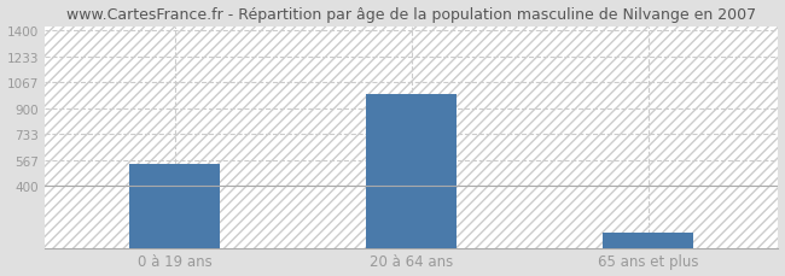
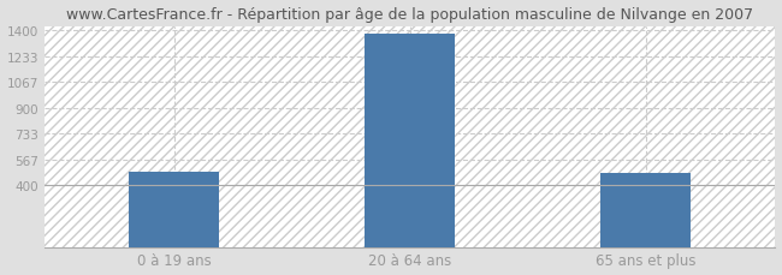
0 à 19 ans: 540 -> 490
20 à 64 ans: 990 -> 1380
65 ans et plus: 100 -> 480
